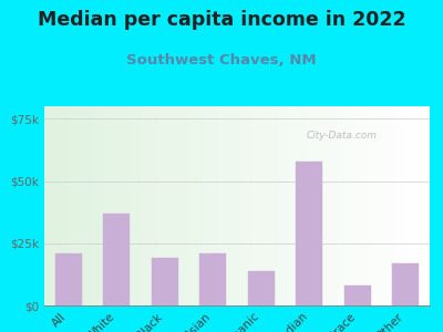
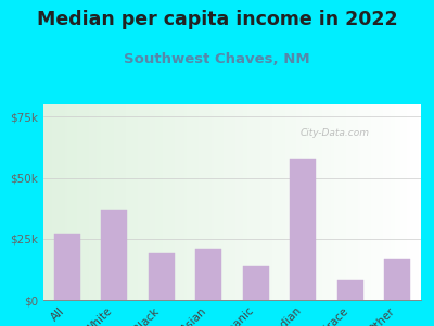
All: $21k -> $27k
